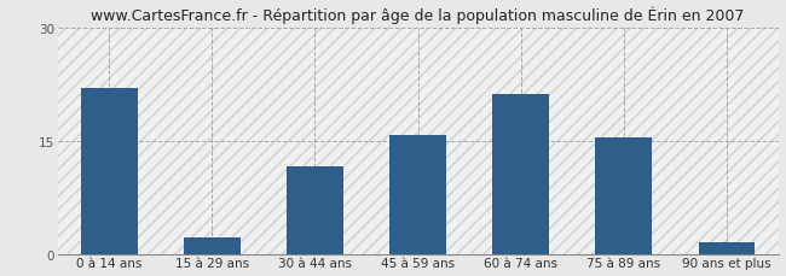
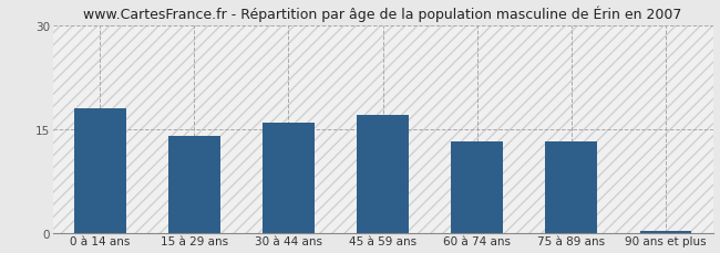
0 à 14 ans: 22.0 -> 18.0
15 à 29 ans: 2.2 -> 14.0
30 à 44 ans: 11.6 -> 16.0
45 à 59 ans: 15.8 -> 17.0
60 à 74 ans: 21.2 -> 13.2
75 à 89 ans: 15.4 -> 13.2
90 ans et plus: 1.6 -> 0.3
